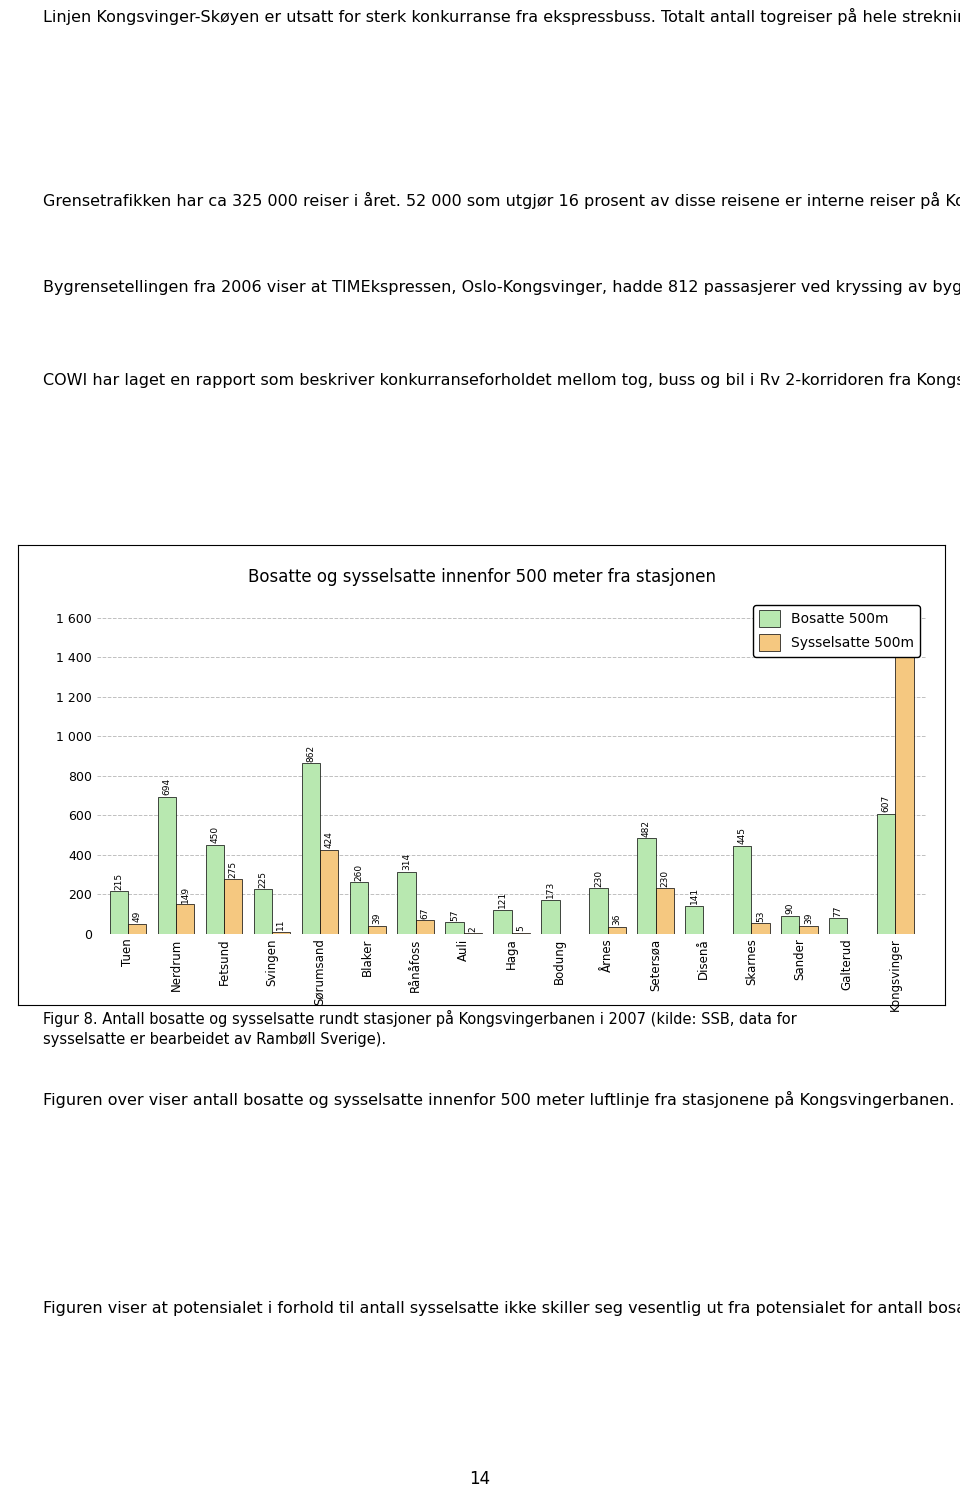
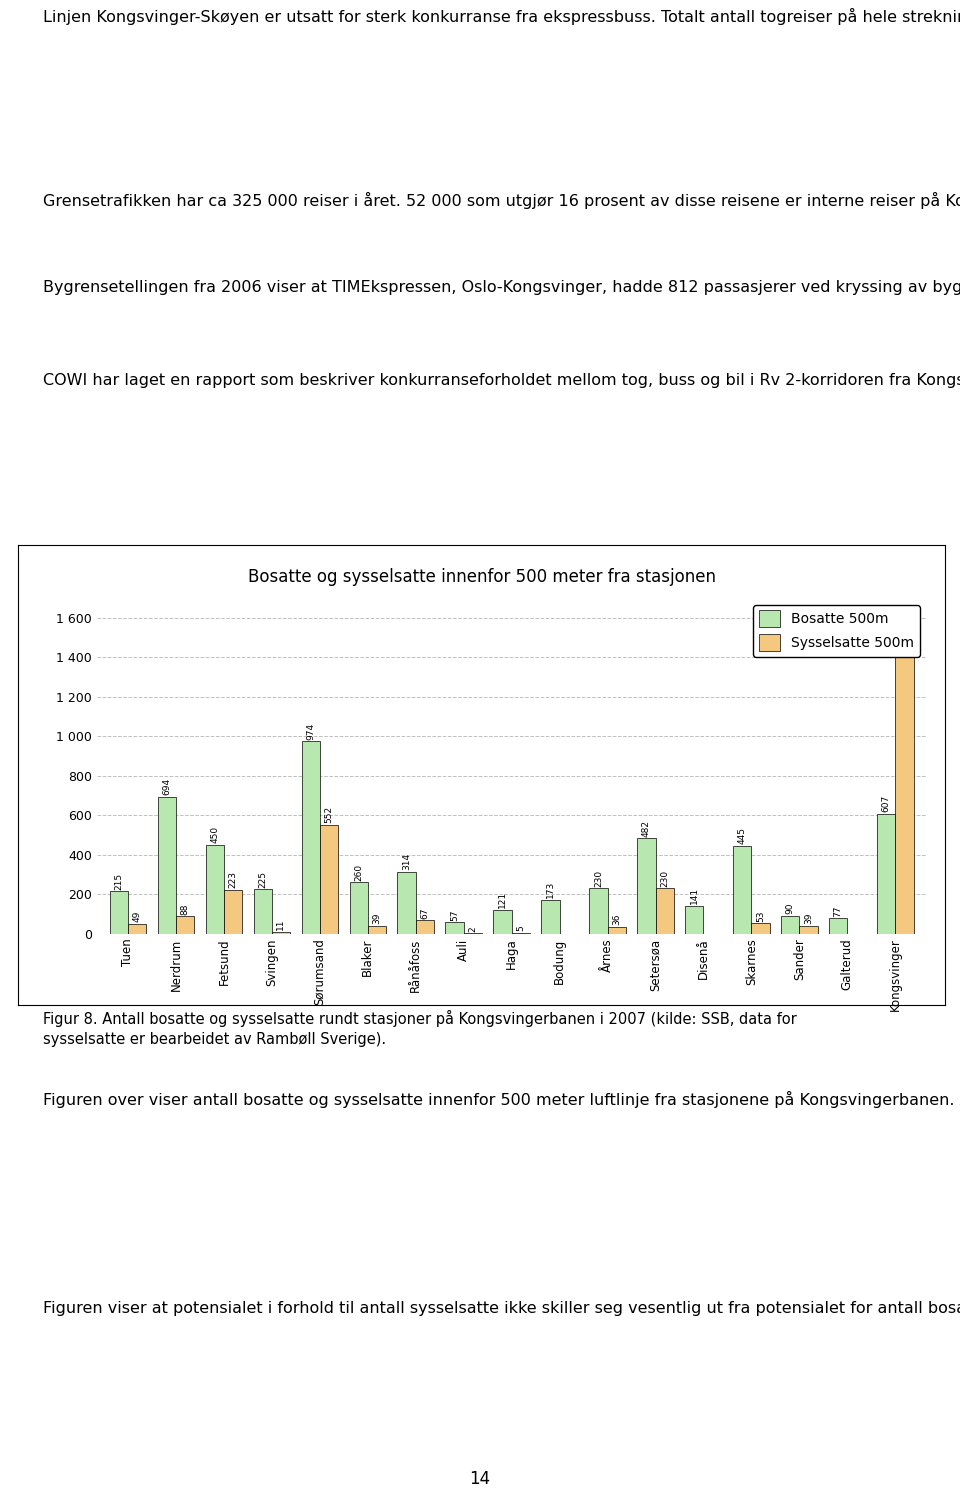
Sysselsatte 500m/Nerdrum: 149 -> 88
Sysselsatte 500m/Fetsund: 275 -> 223
Bosatte 500m/Sørumsand: 862 -> 974
Sysselsatte 500m/Sørumsand: 424 -> 552
